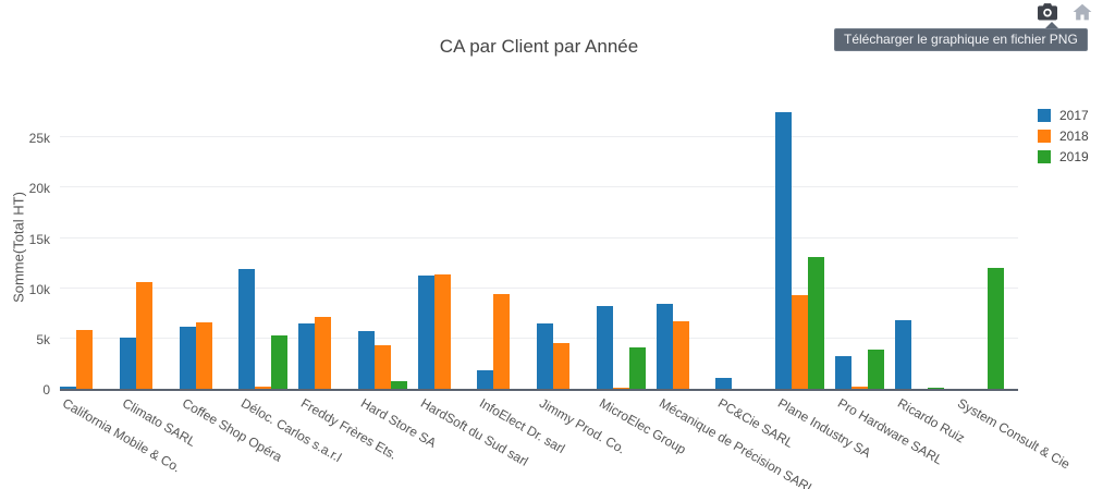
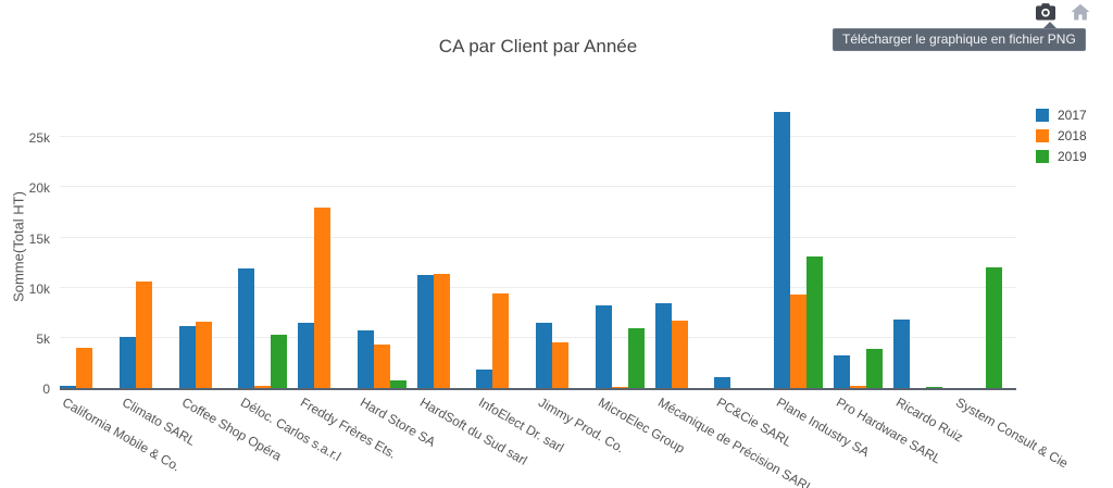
2018/California Mobile & Co.: 6k -> 4k
2018/Freddy Frères Ets.: 7k -> 18k
2019/MicroElec Group: 4k -> 6k
